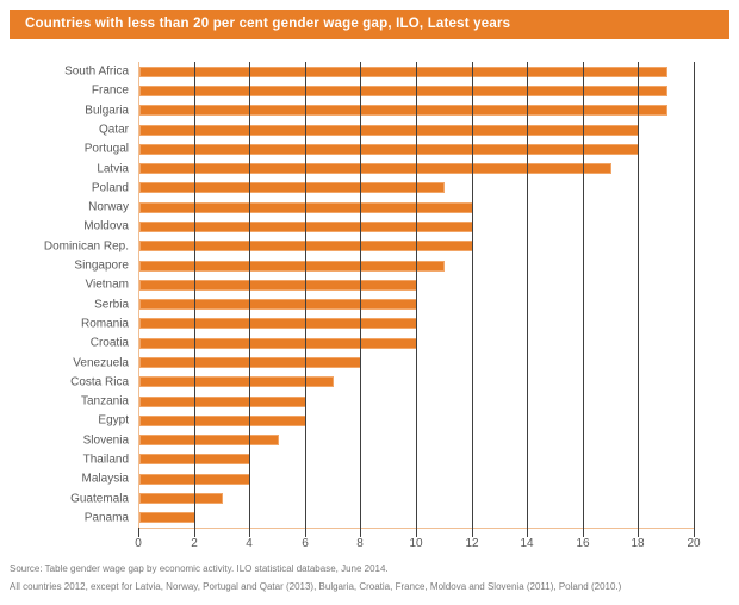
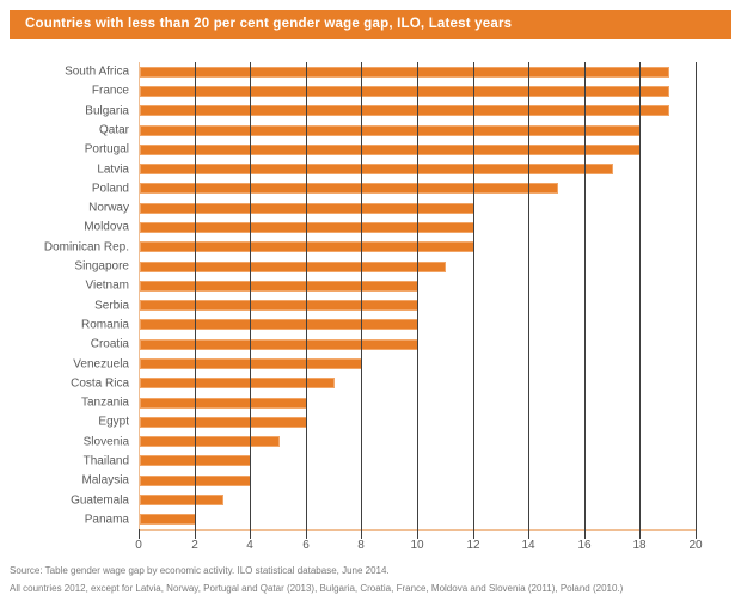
Poland: 11 -> 15
